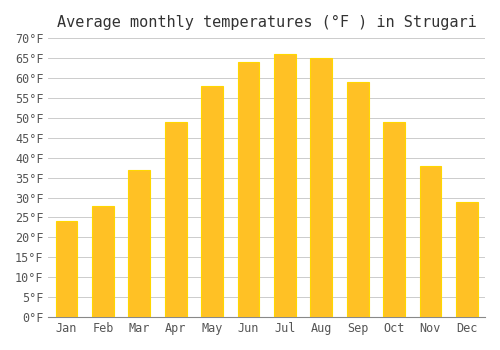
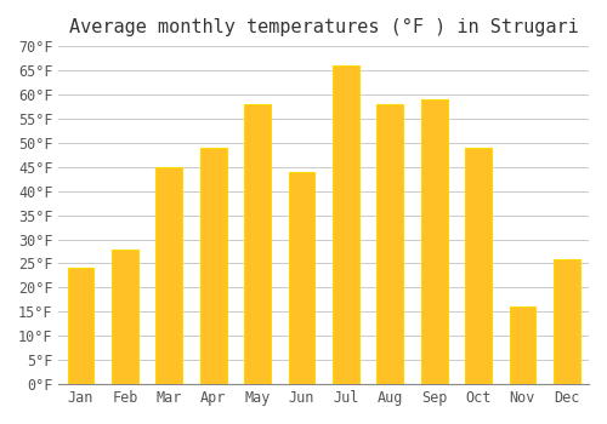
Mar: 37°F -> 45°F
Jun: 64°F -> 44°F
Aug: 65°F -> 58°F
Nov: 38°F -> 16°F
Dec: 29°F -> 26°F
